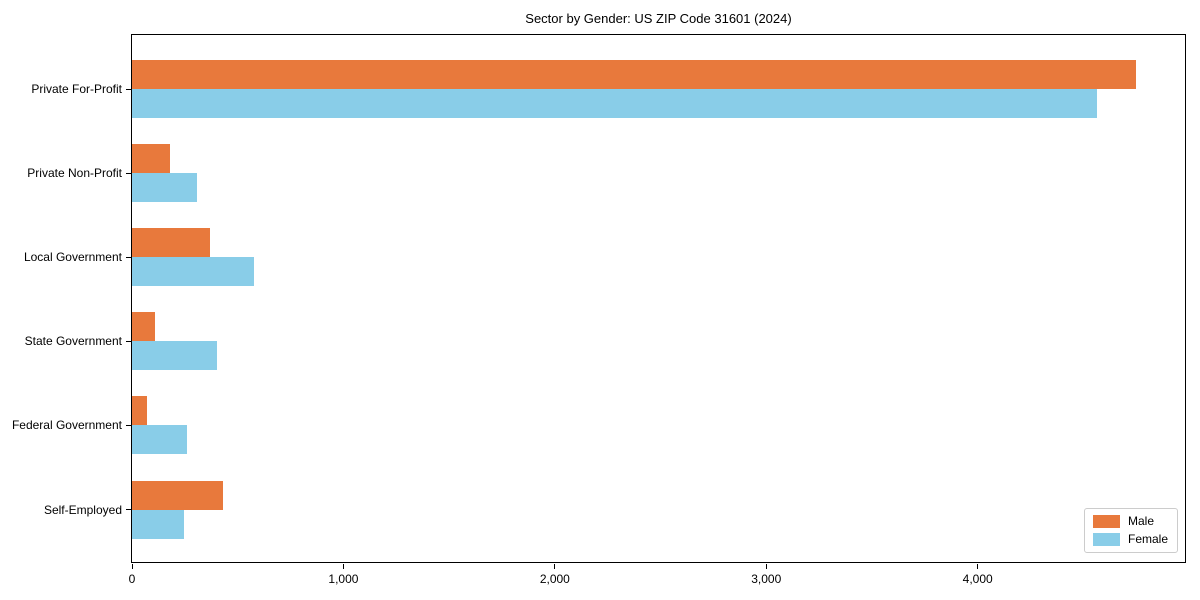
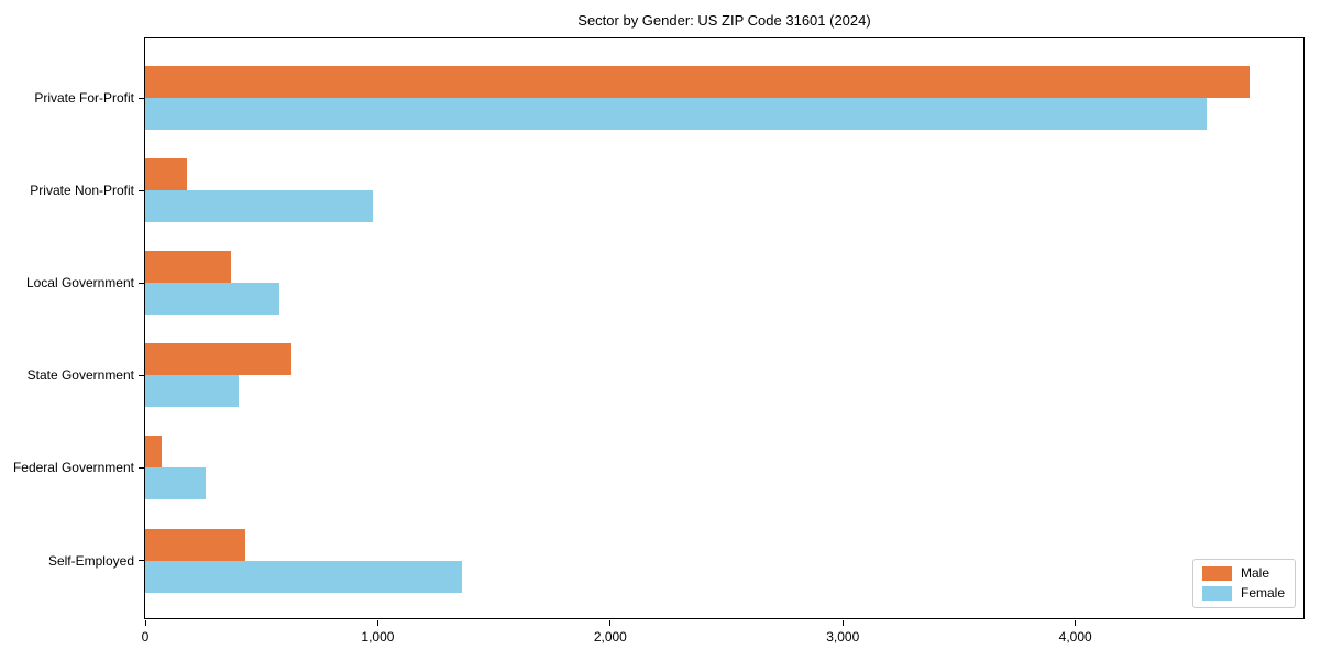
Female/Private Non-Profit: 300 -> 980
Male/State Government: 110 -> 630
Female/Self-Employed: 240 -> 1360
